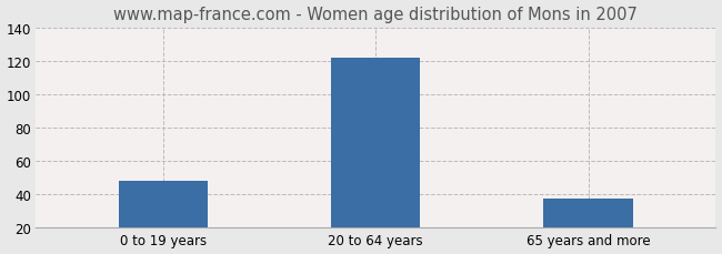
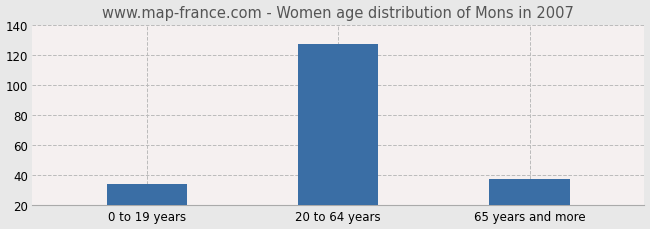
0 to 19 years: 48 -> 34
20 to 64 years: 122 -> 127
